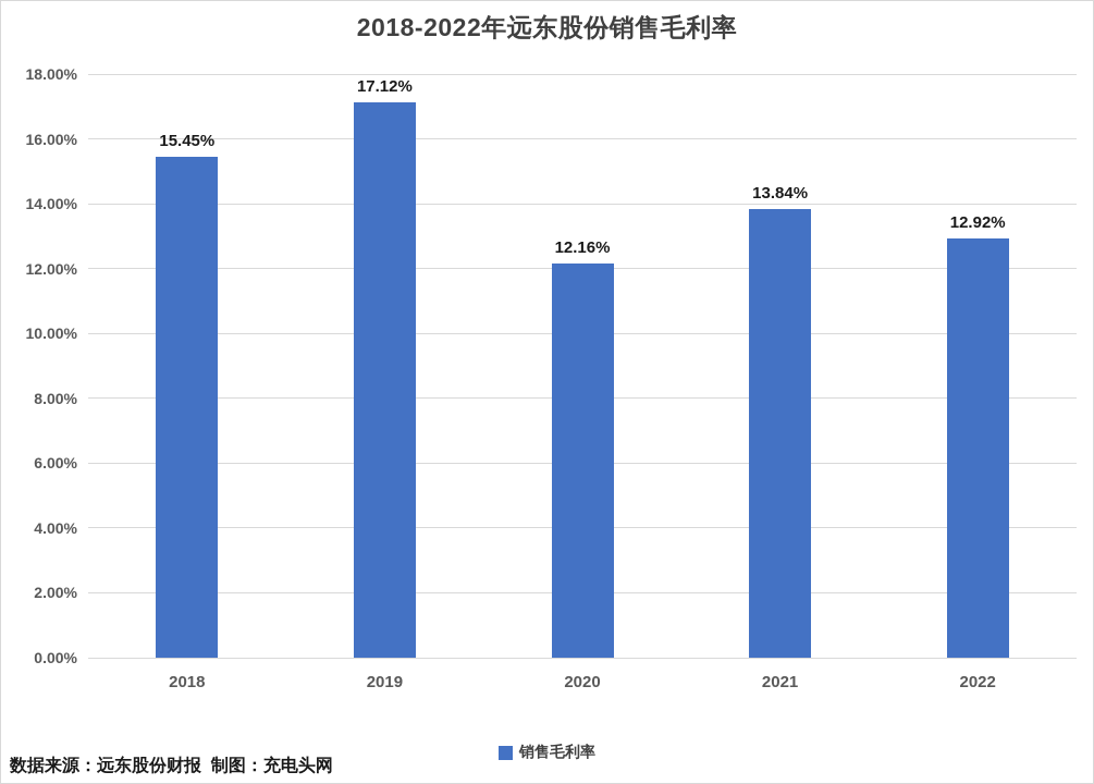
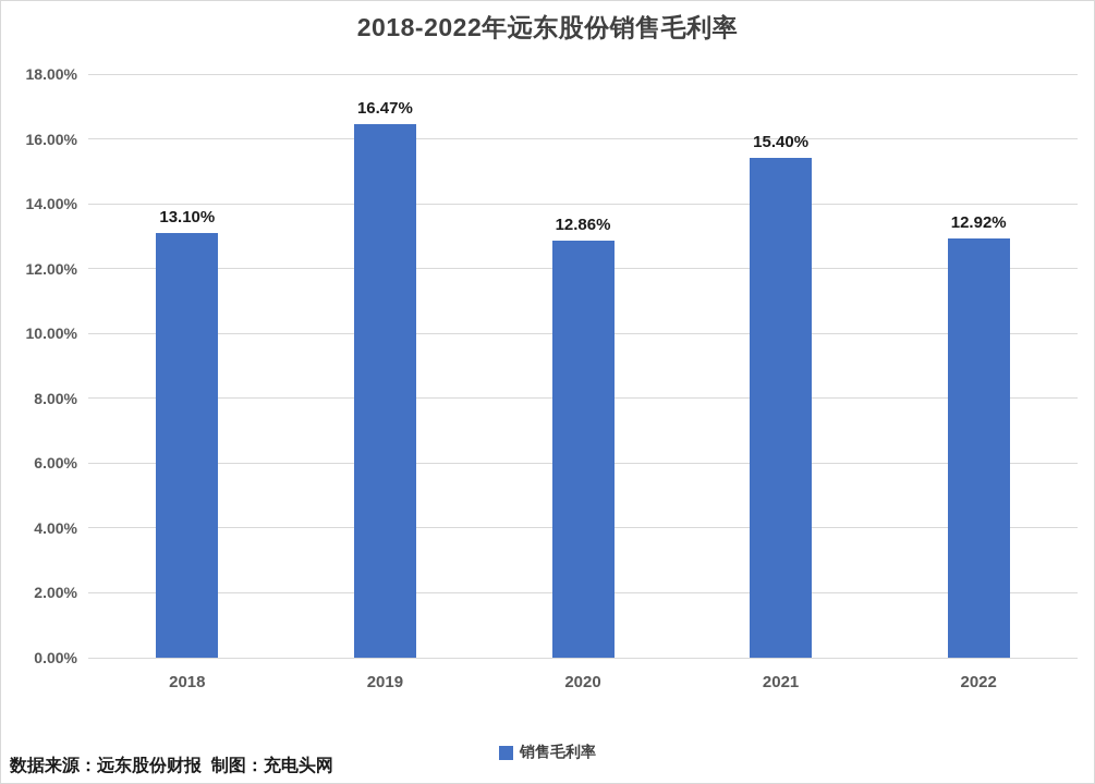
2018: 15.45% -> 13.10%
2019: 17.12% -> 16.47%
2020: 12.16% -> 12.86%
2021: 13.84% -> 15.40%
